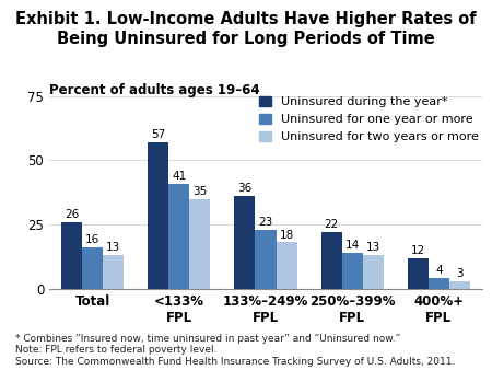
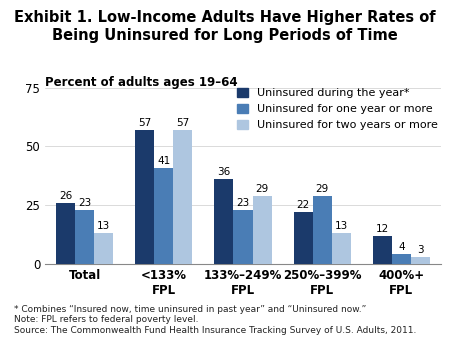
Uninsured for one year or more/Total: 16 -> 23
Uninsured for two years or more/<133% FPL: 35 -> 57
Uninsured for two years or more/133%–249% FPL: 18 -> 29
Uninsured for one year or more/250%–399% FPL: 14 -> 29
